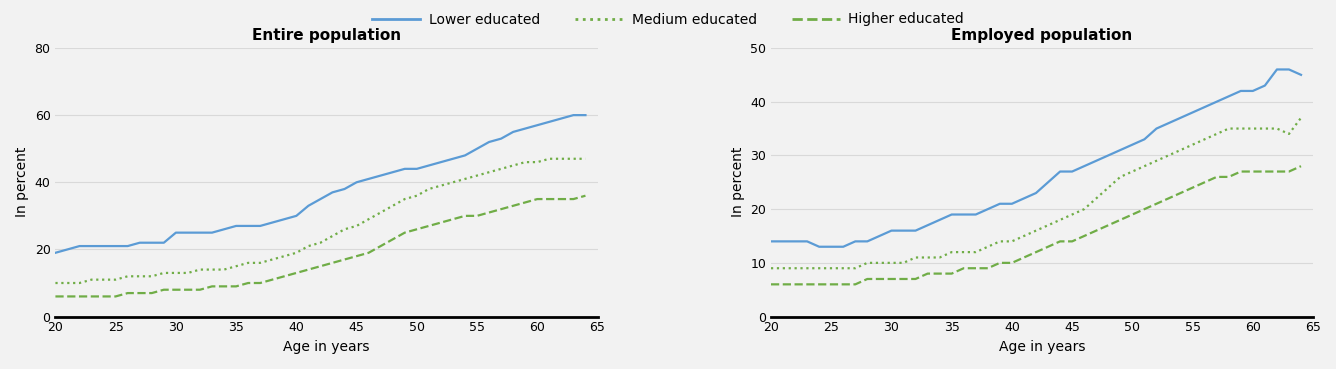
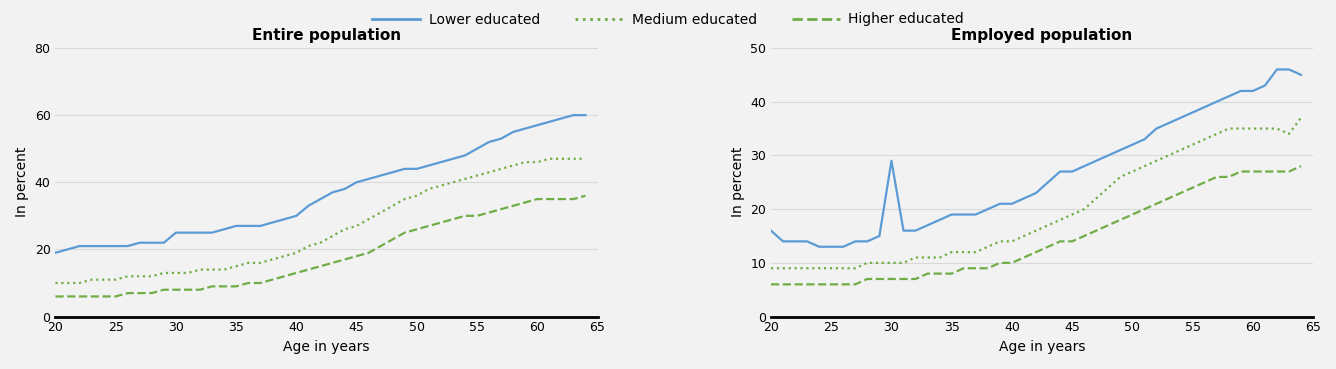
Employed population/Lower educated/20: 14 -> 16
Employed population/Lower educated/30: 16 -> 29
